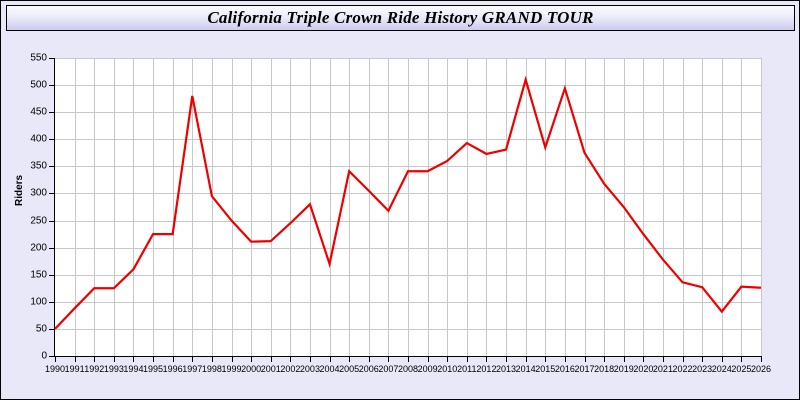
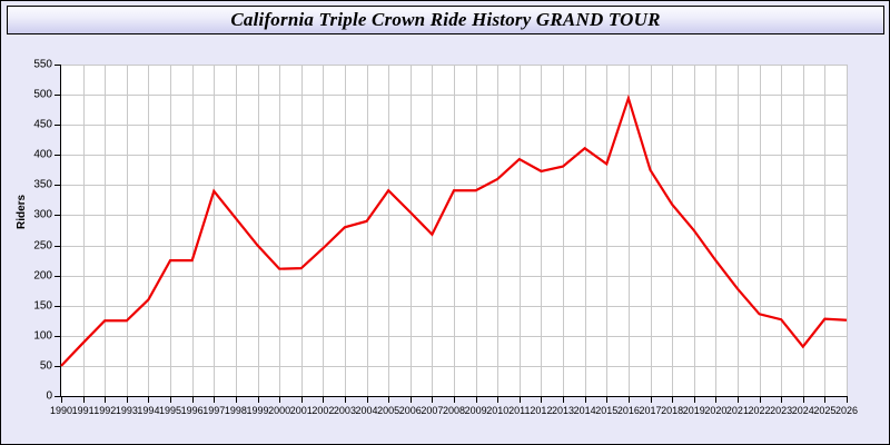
1997: 480 -> 340
2004: 170 -> 290
2014: 510 -> 410
